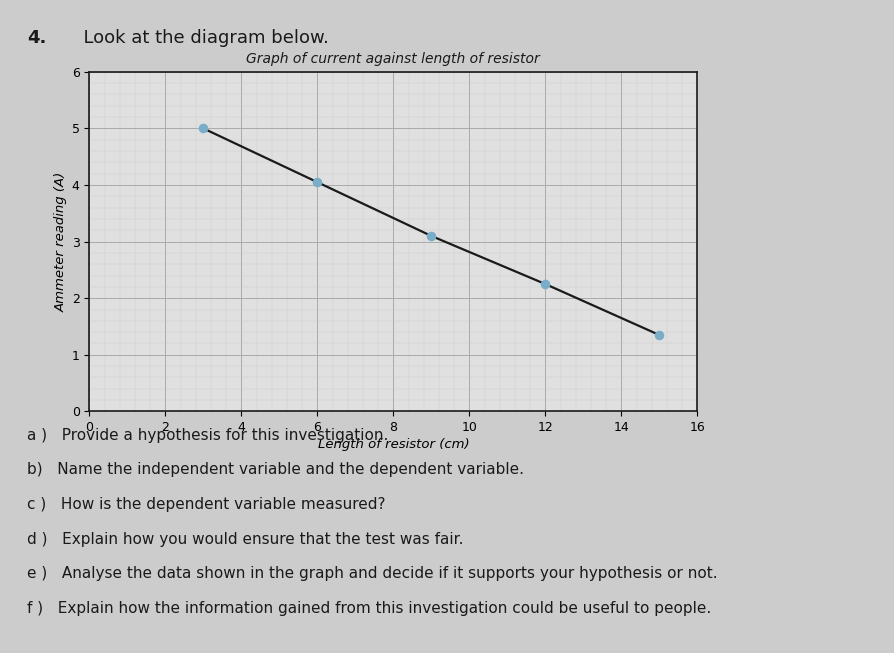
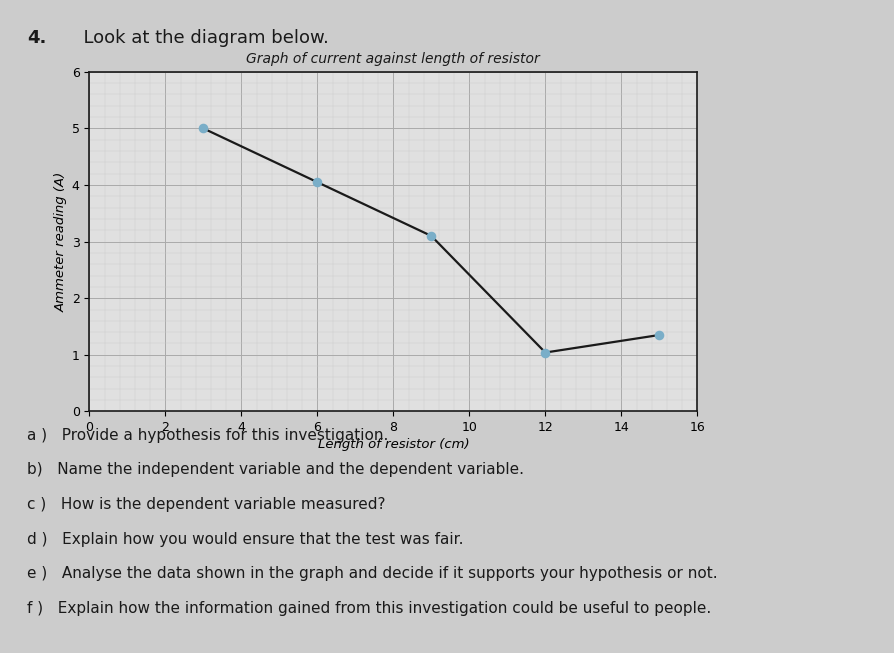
12: 2.25 -> 1.04
